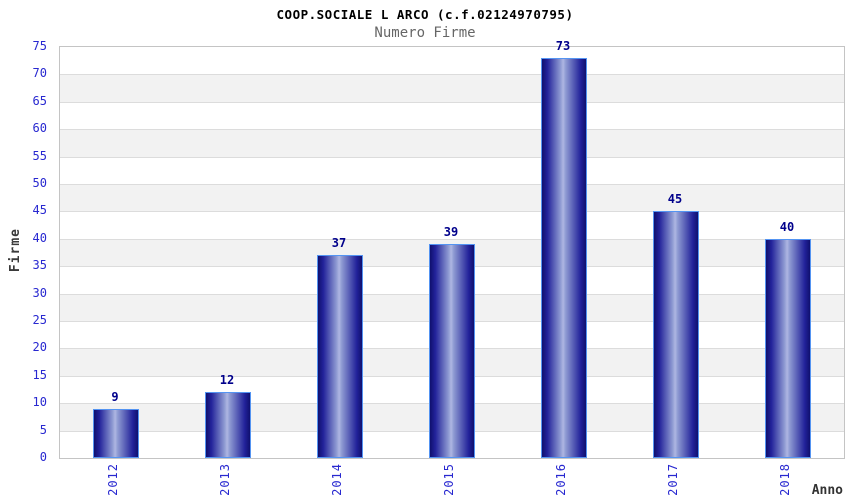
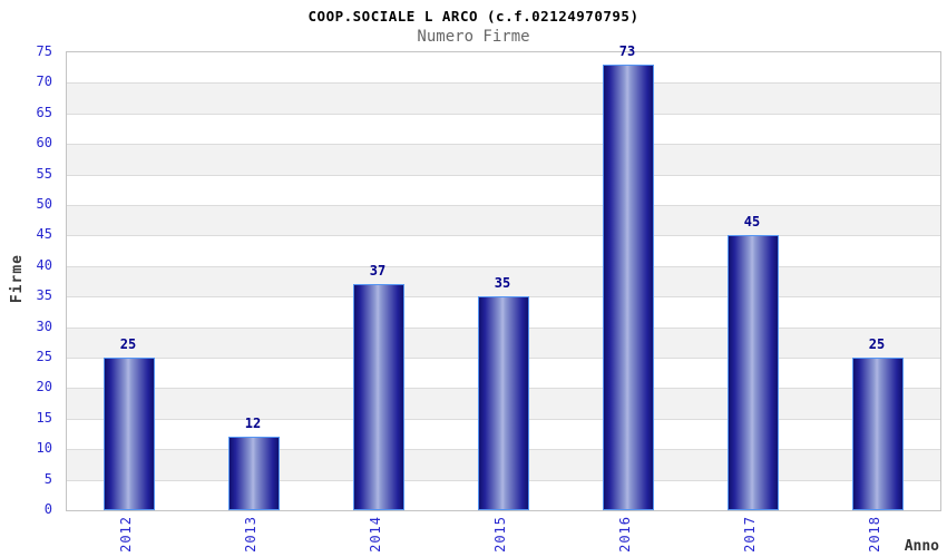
2012: 9 -> 25
2015: 39 -> 35
2018: 40 -> 25
